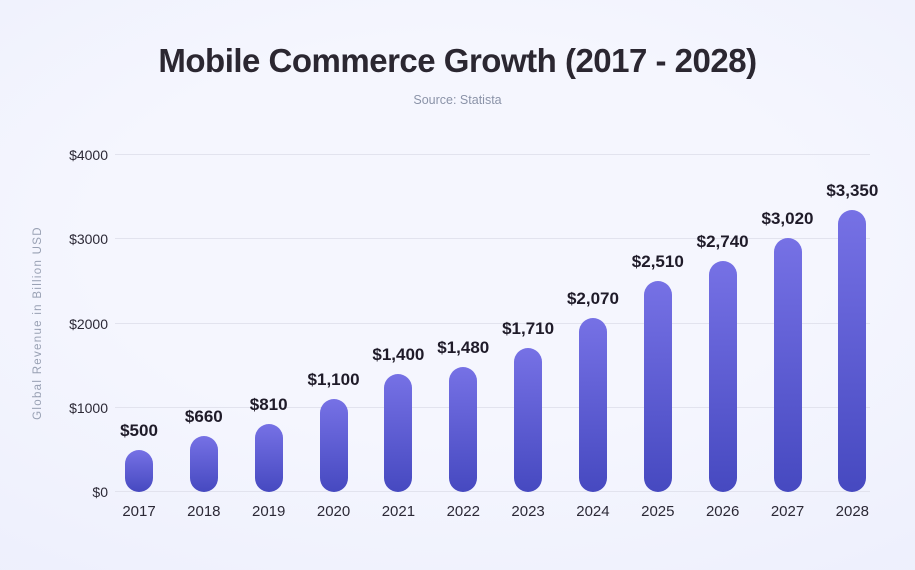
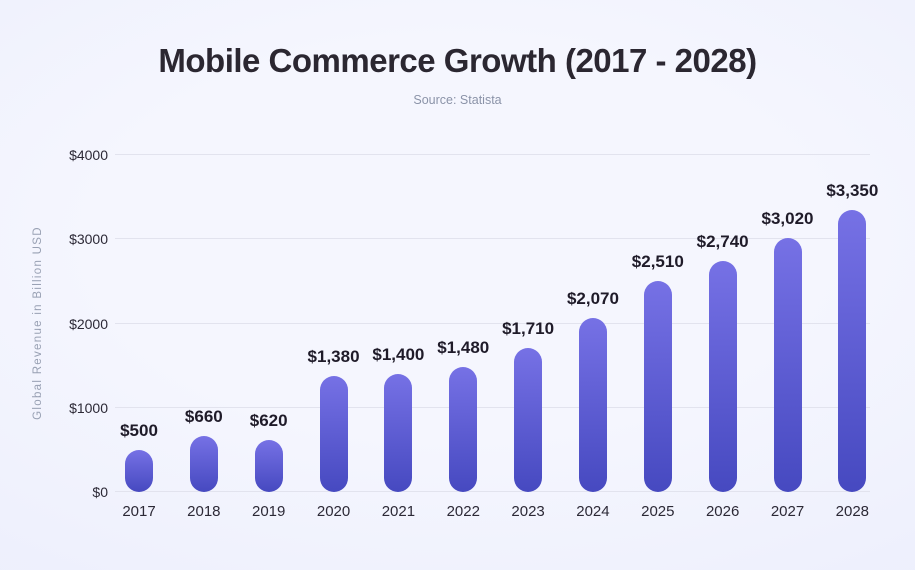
2019: $810 -> $620
2020: $1,100 -> $1,380
